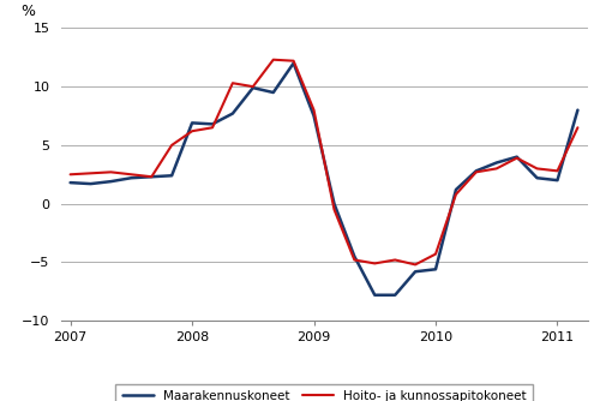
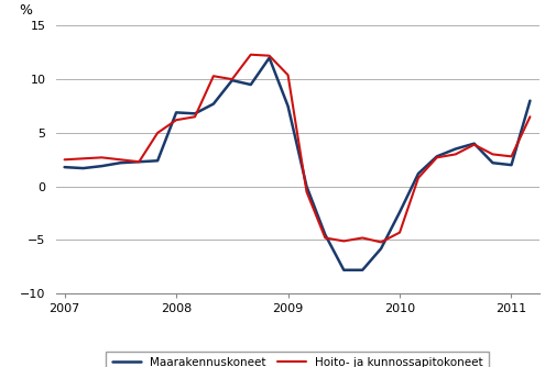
Hoito- ja kunnossapitokoneet/2009: 8.0 -> 10.4
Maarakennuskoneet/2010: -5.6 -> -2.4
